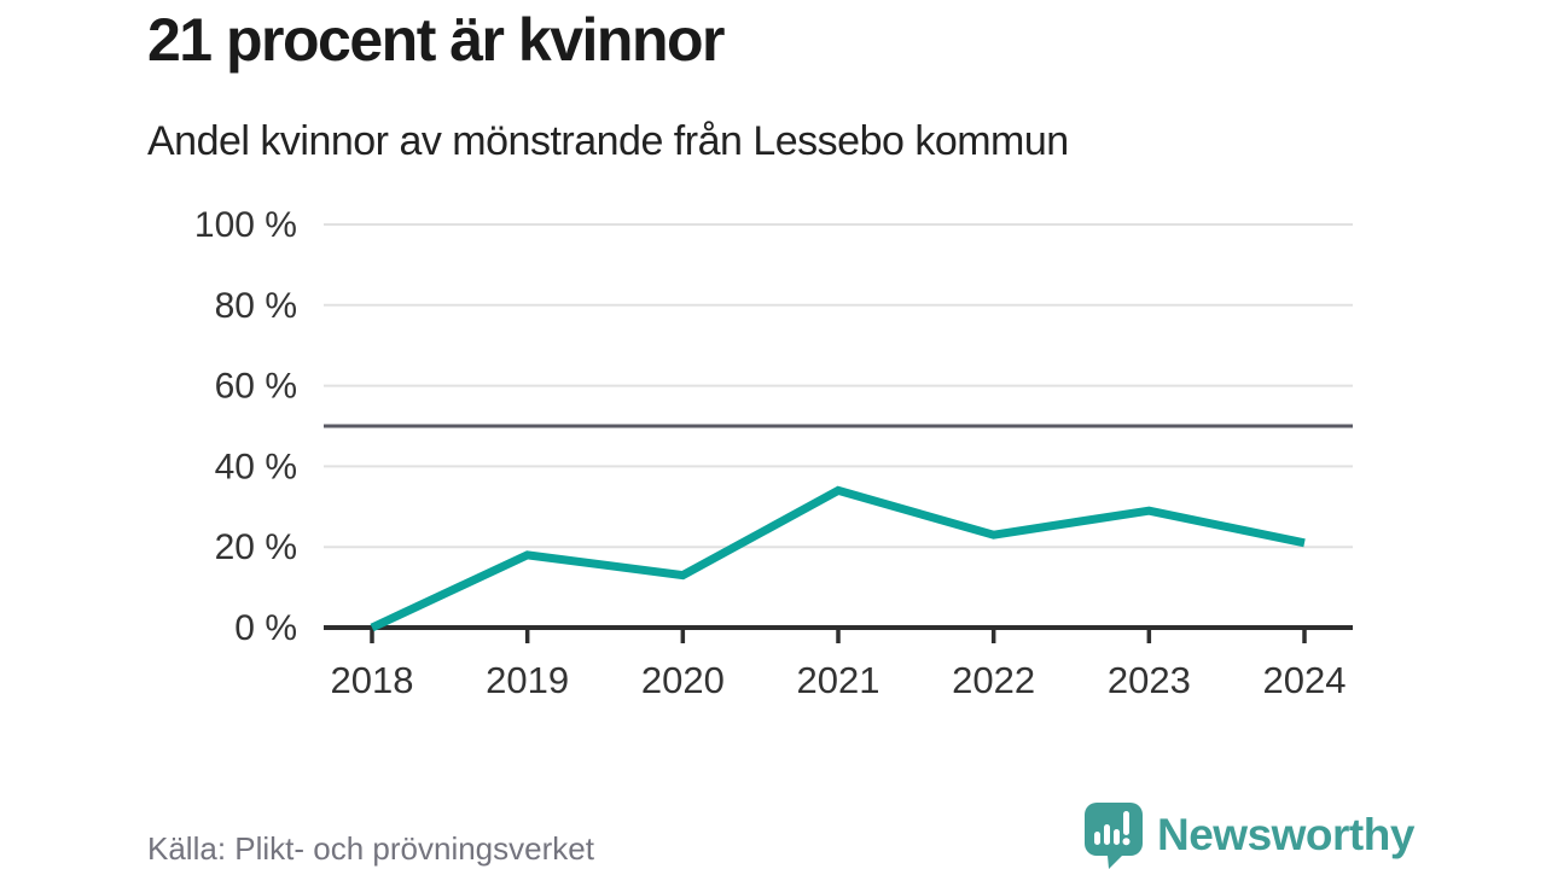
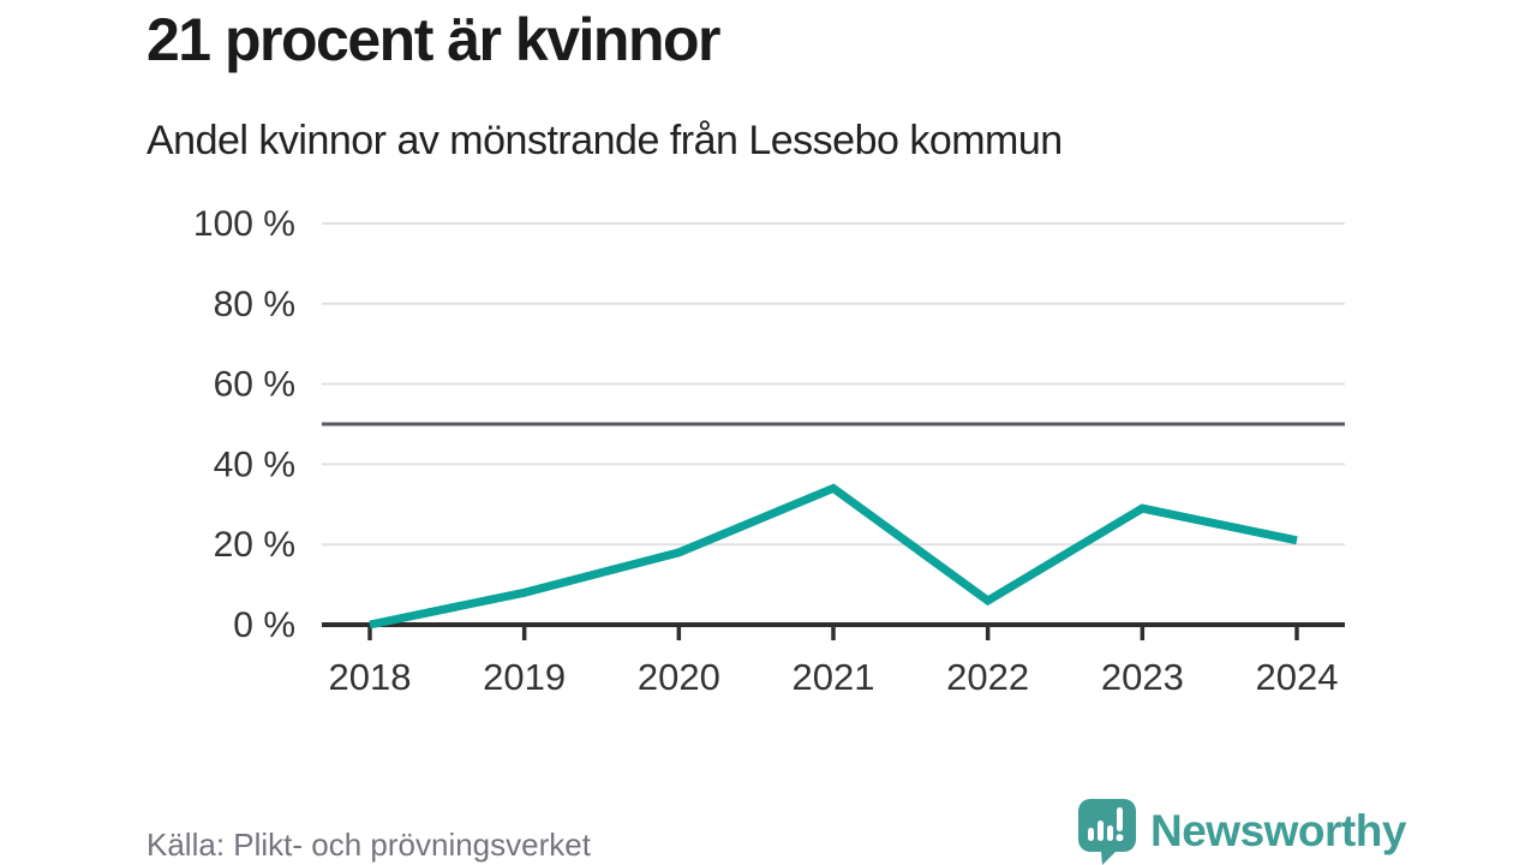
2019: 18% -> 8%
2020: 13% -> 18%
2022: 23% -> 6%
